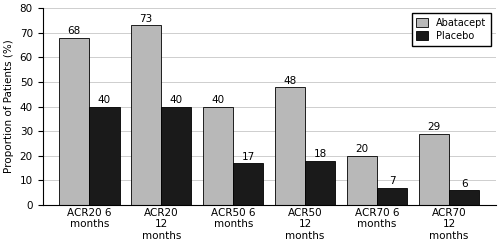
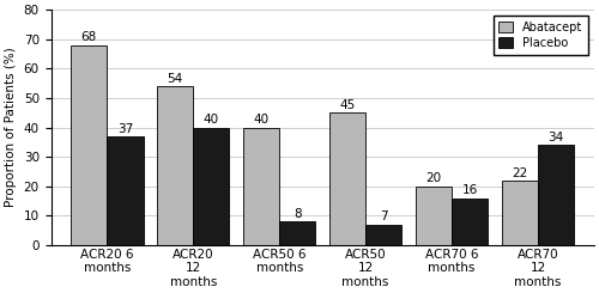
Placebo/ACR20 6 months: 40 -> 37
Abatacept/ACR20 12 months: 73 -> 54
Placebo/ACR50 6 months: 17 -> 8
Abatacept/ACR50 12 months: 48 -> 45
Placebo/ACR50 12 months: 18 -> 7
Placebo/ACR70 6 months: 7 -> 16
Abatacept/ACR70 12 months: 29 -> 22
Placebo/ACR70 12 months: 6 -> 34
